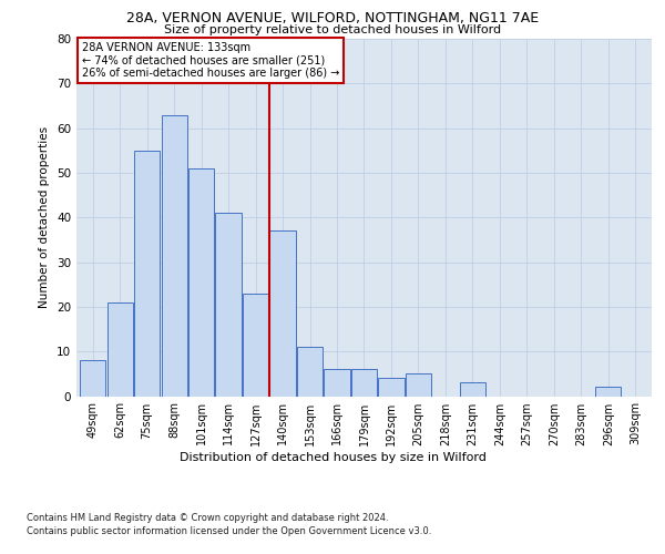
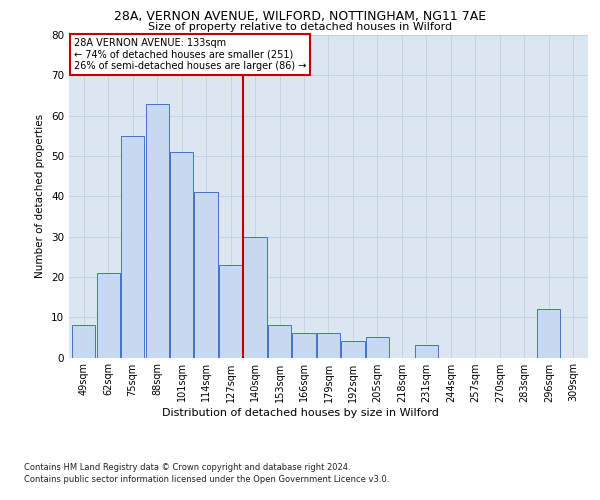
140sqm: 37 -> 30
153sqm: 11 -> 8
296sqm: 2 -> 12
